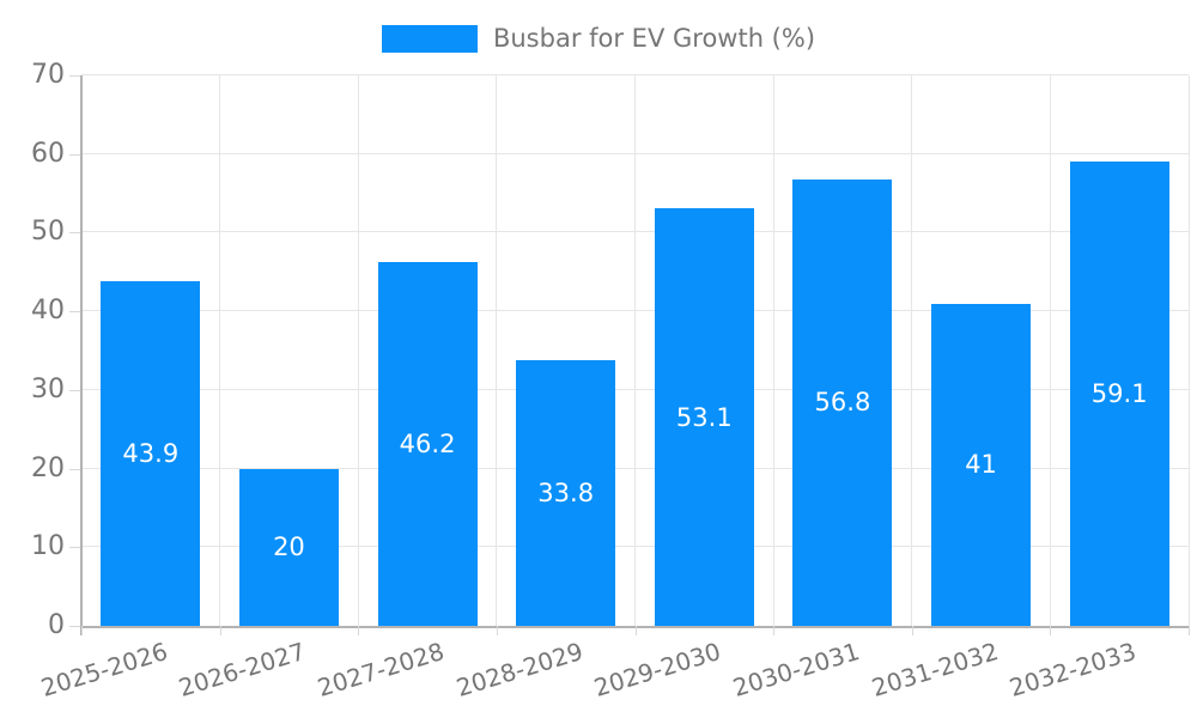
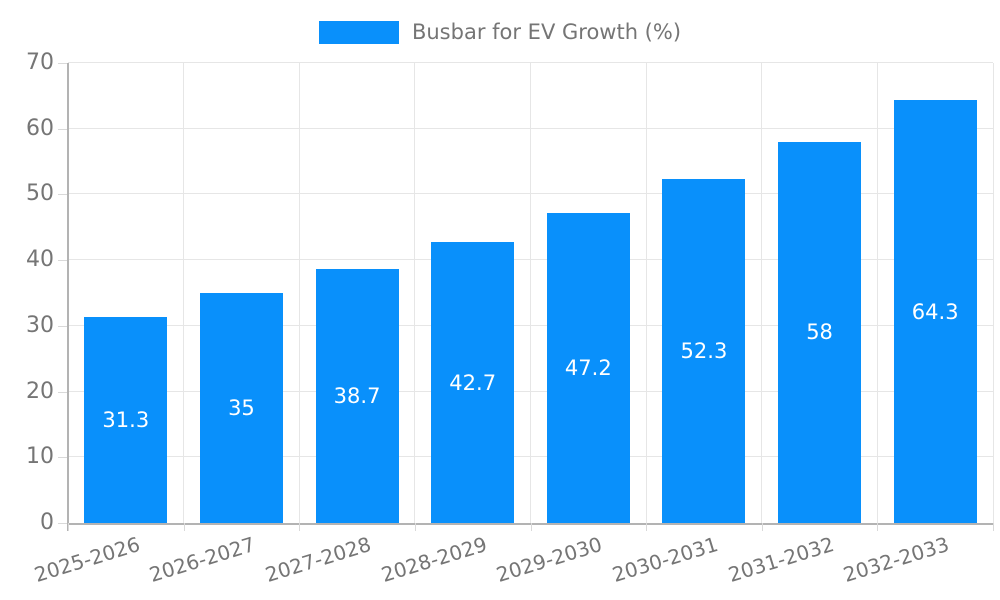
2025-2026: 43.9 -> 31.3
2026-2027: 20 -> 35
2027-2028: 46.2 -> 38.7
2028-2029: 33.8 -> 42.7
2029-2030: 53.1 -> 47.2
2030-2031: 56.8 -> 52.3
2031-2032: 41 -> 58
2032-2033: 59.1 -> 64.3
